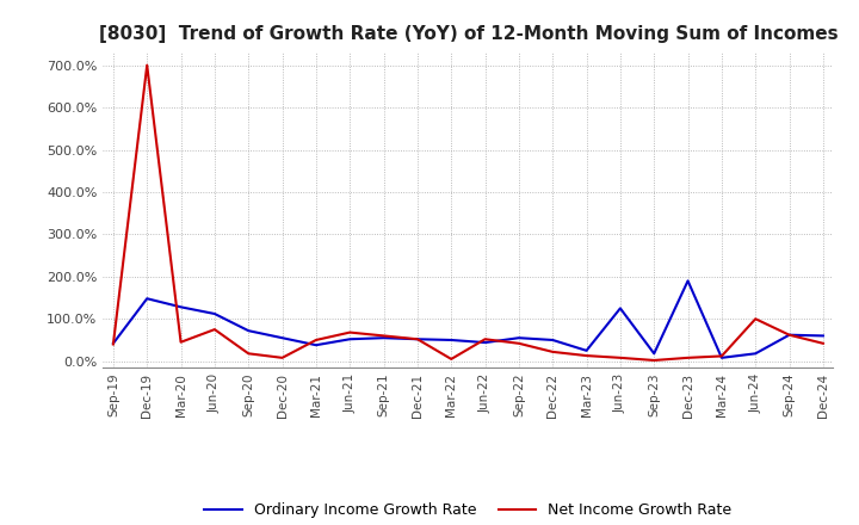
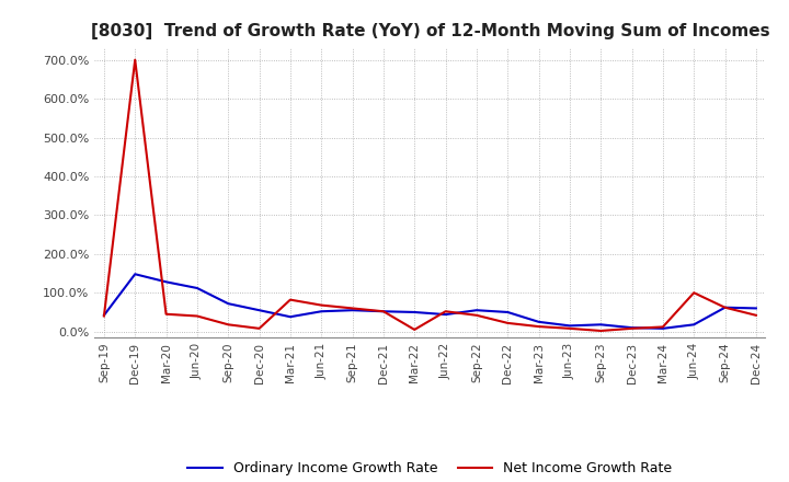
Net Income Growth Rate/Jun-20: 75% -> 40%
Net Income Growth Rate/Mar-21: 50% -> 82%
Ordinary Income Growth Rate/Jun-23: 125% -> 15%
Ordinary Income Growth Rate/Dec-23: 190% -> 10%
